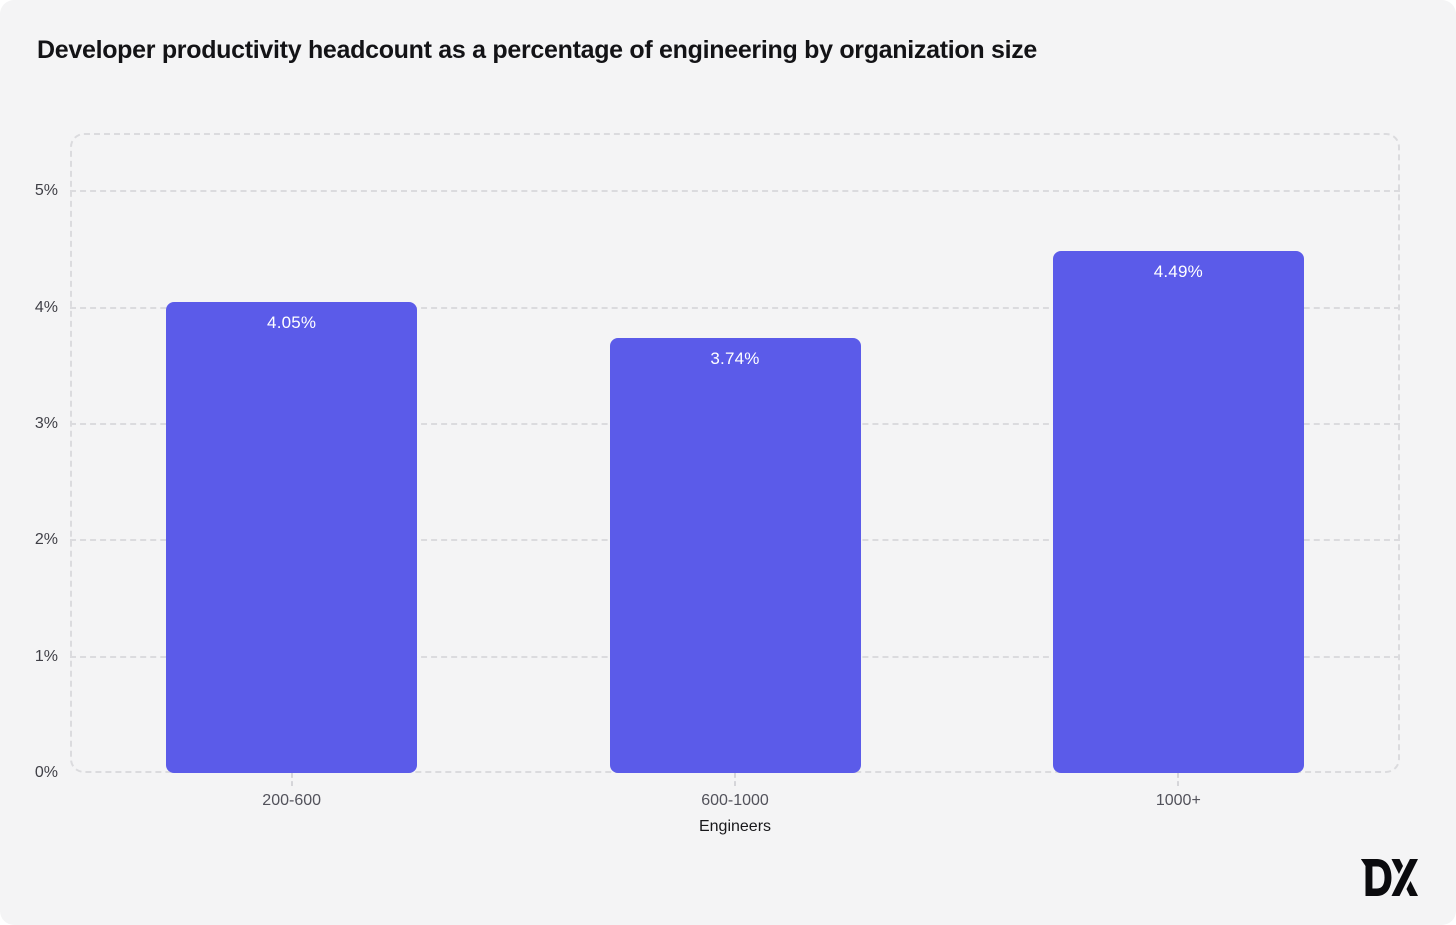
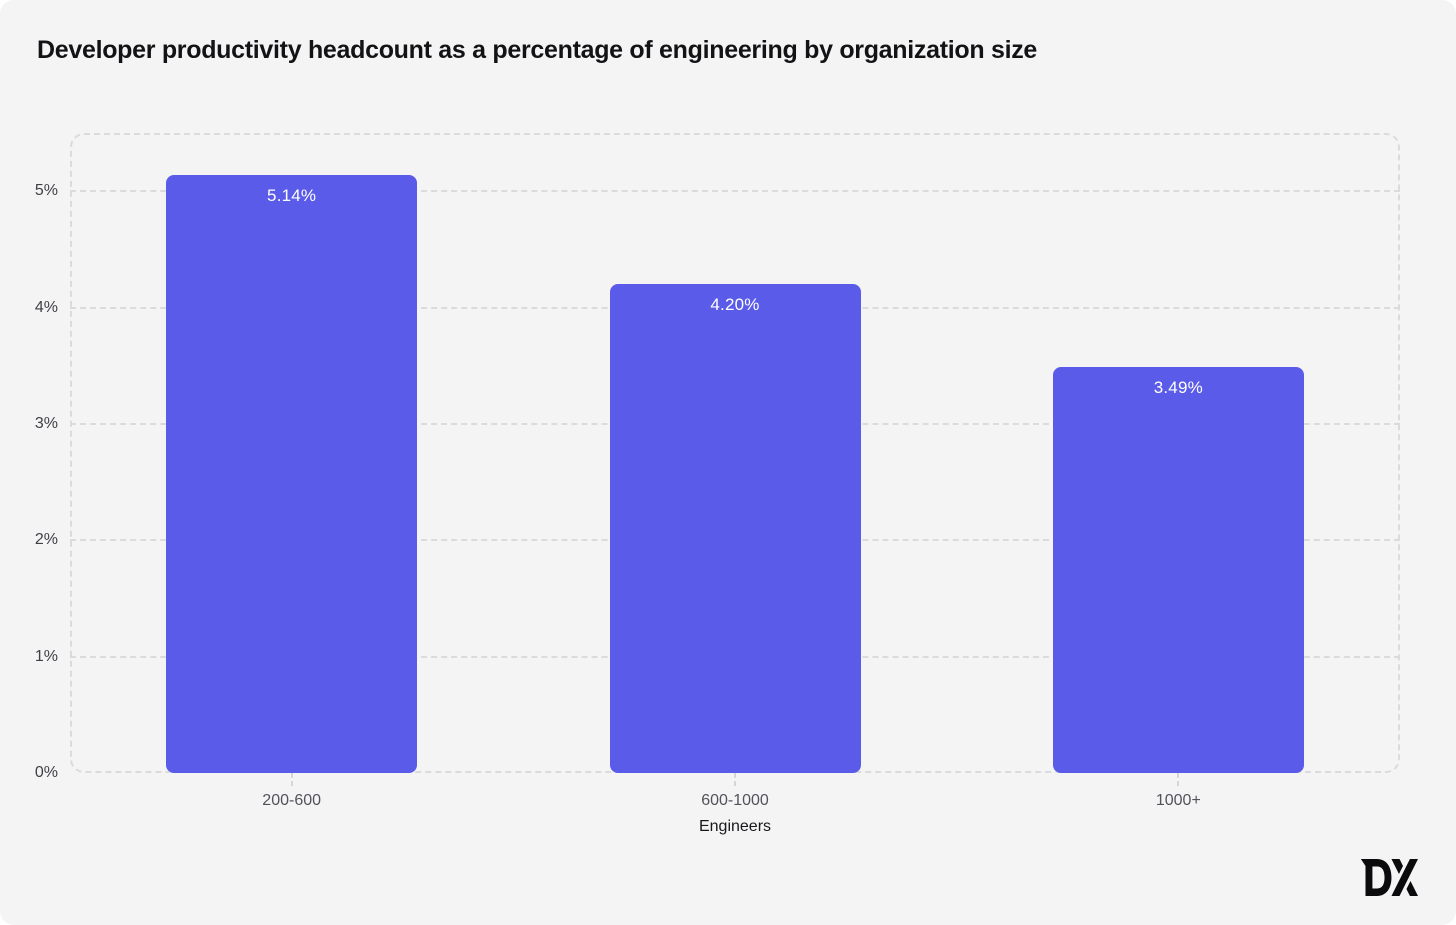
200-600: 4.05% -> 5.14%
600-1000: 3.74% -> 4.20%
1000+: 4.49% -> 3.49%
